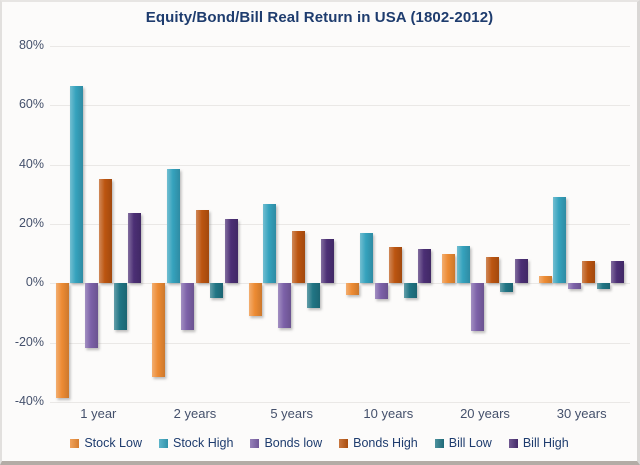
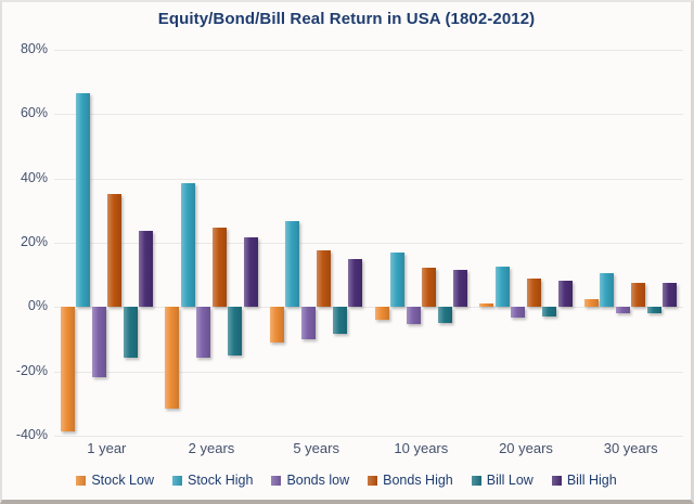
Bill Low/2 years: -5% -> -15%
Bonds low/5 years: -15% -> -10%
Stock Low/20 years: 10% -> 1%
Bonds low/20 years: -16% -> -3%
Stock High/30 years: 29% -> 11%
